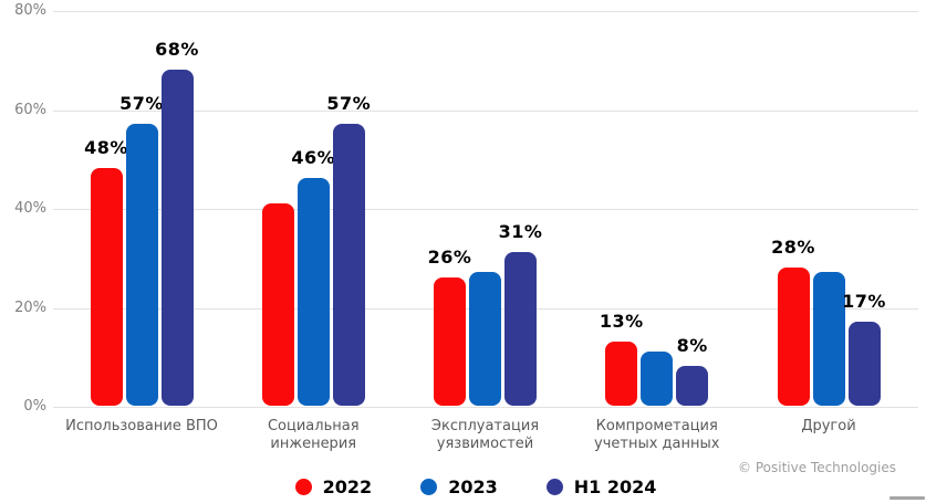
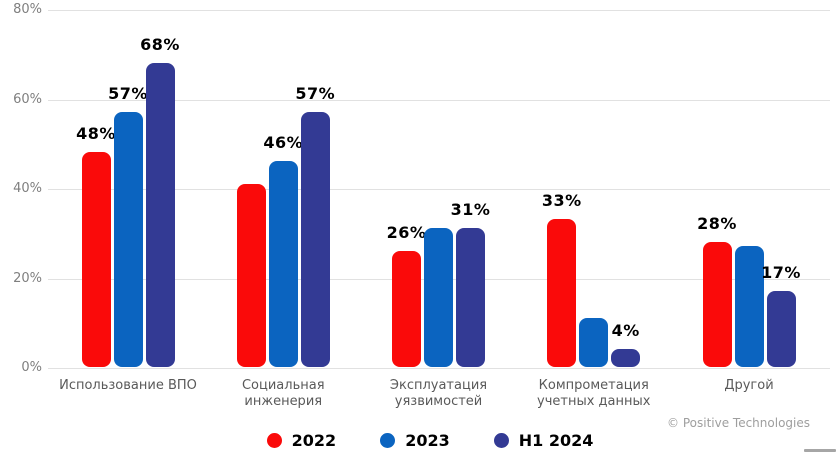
2023/Эксплуатация уязвимостей: 27% -> 31%
2022/Компрометация учетных данных: 13% -> 33%
H1 2024/Компрометация учетных данных: 8% -> 4%
